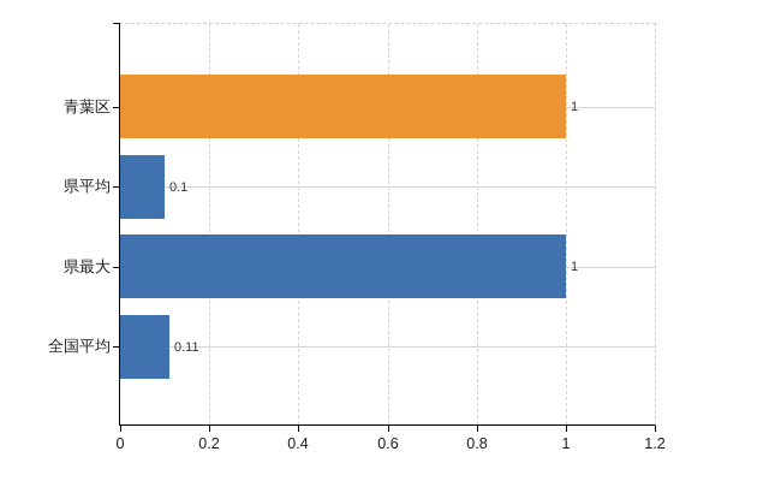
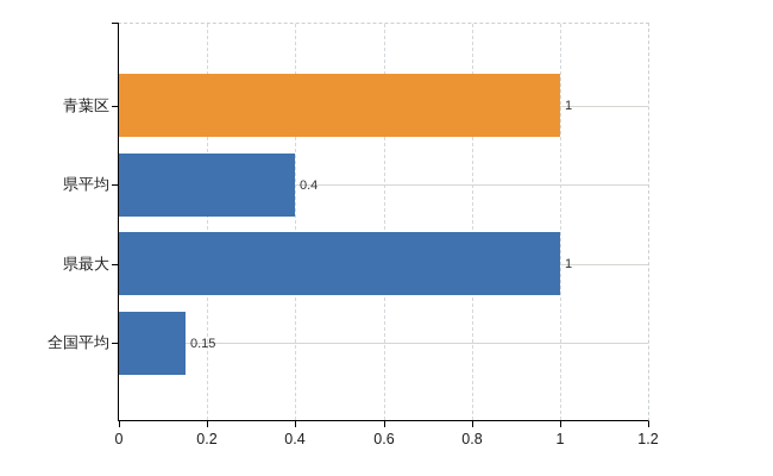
県平均: 0.1 -> 0.4
全国平均: 0.11 -> 0.15
